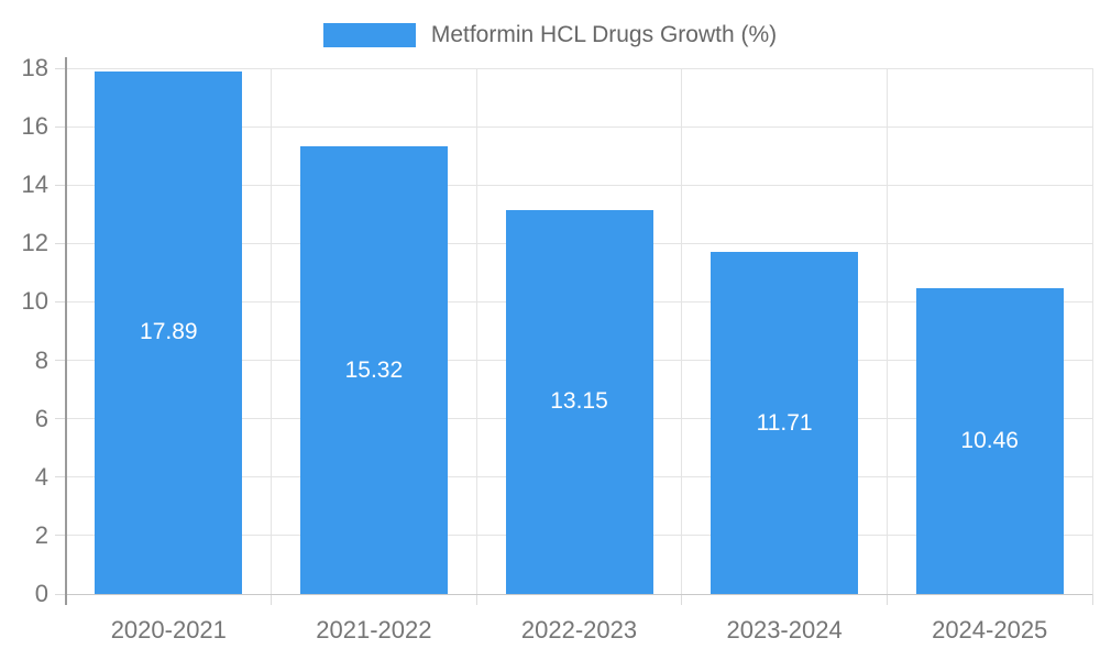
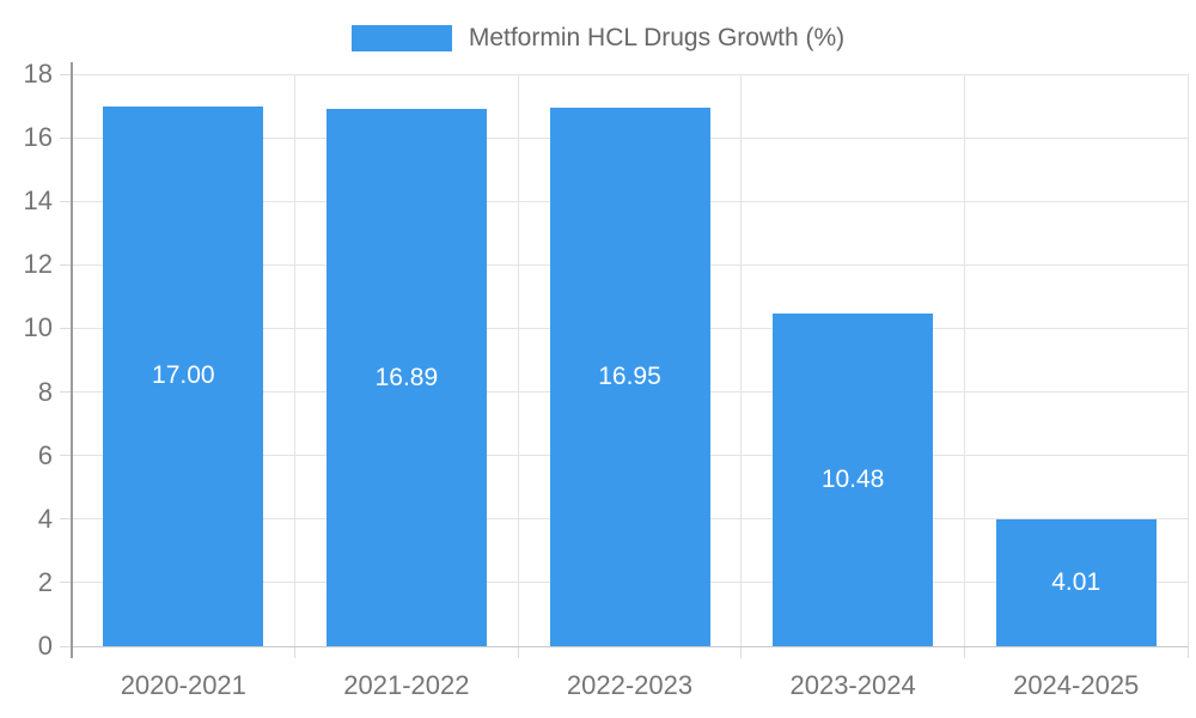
2020-2021: 17.89 -> 17.00
2021-2022: 15.32 -> 16.89
2022-2023: 13.15 -> 16.95
2023-2024: 11.71 -> 10.48
2024-2025: 10.46 -> 4.01
